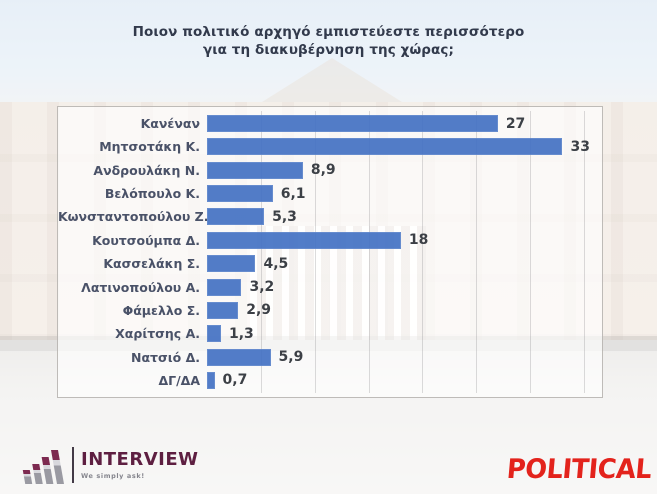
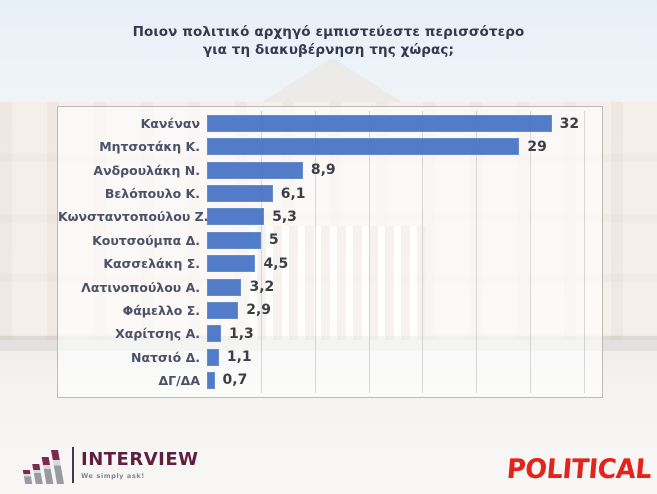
Κανέναν: 27 -> 32
Μητσοτάκη Κ.: 33 -> 29
Κουτσούμπα Δ.: 18 -> 5
Νατσιό Δ.: 5,9 -> 1,1
